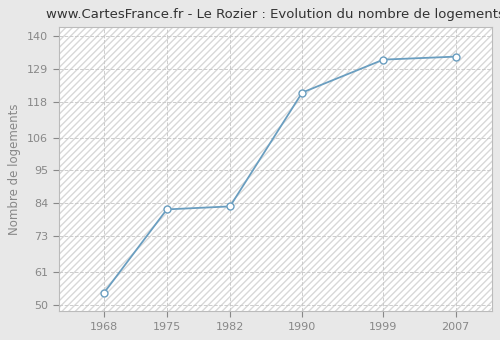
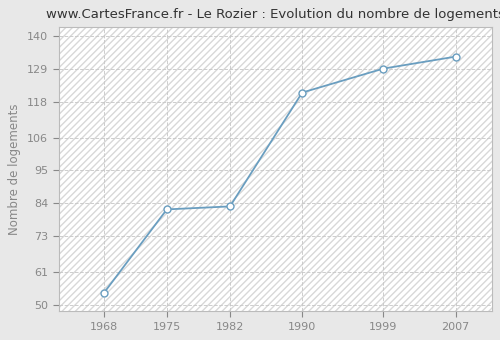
1999: 132 -> 129
